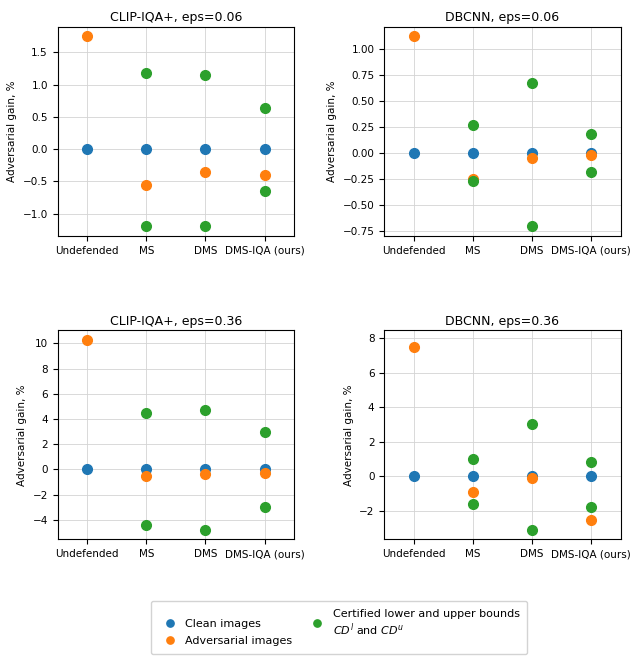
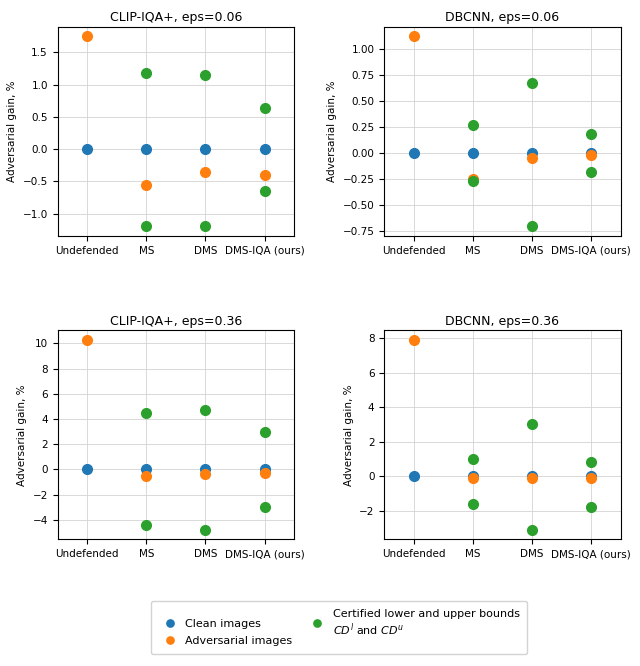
DBCNN, eps=0.36/Adversarial images/Undefended: 7.5 -> 7.9
DBCNN, eps=0.36/Adversarial images/MS: -0.9 -> -0.1
DBCNN, eps=0.36/Adversarial images/DMS-IQA (ours): -2.5 -> -0.1
